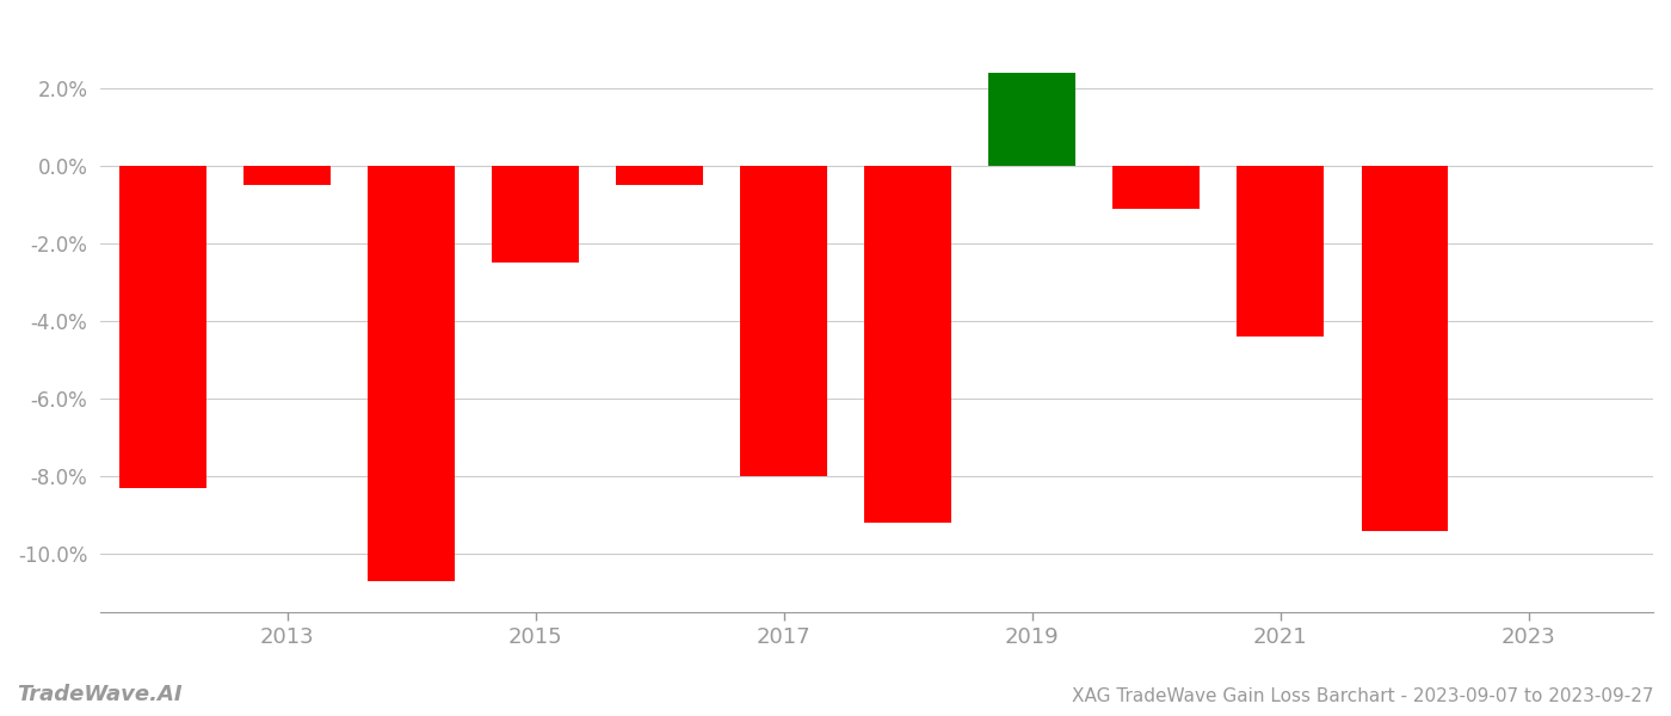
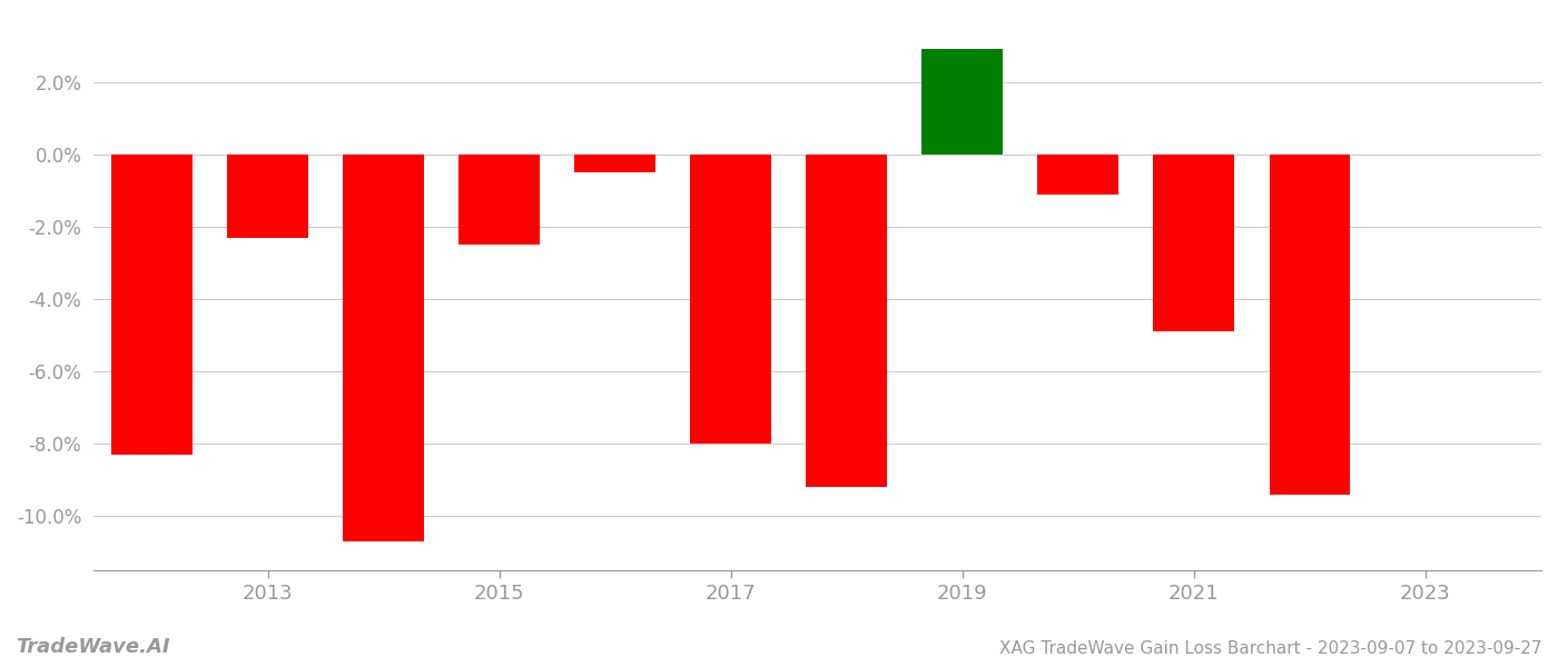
2013: -0.5% -> -2.3%
2019: 2.4% -> 2.9%
2021: -4.4% -> -4.9%
